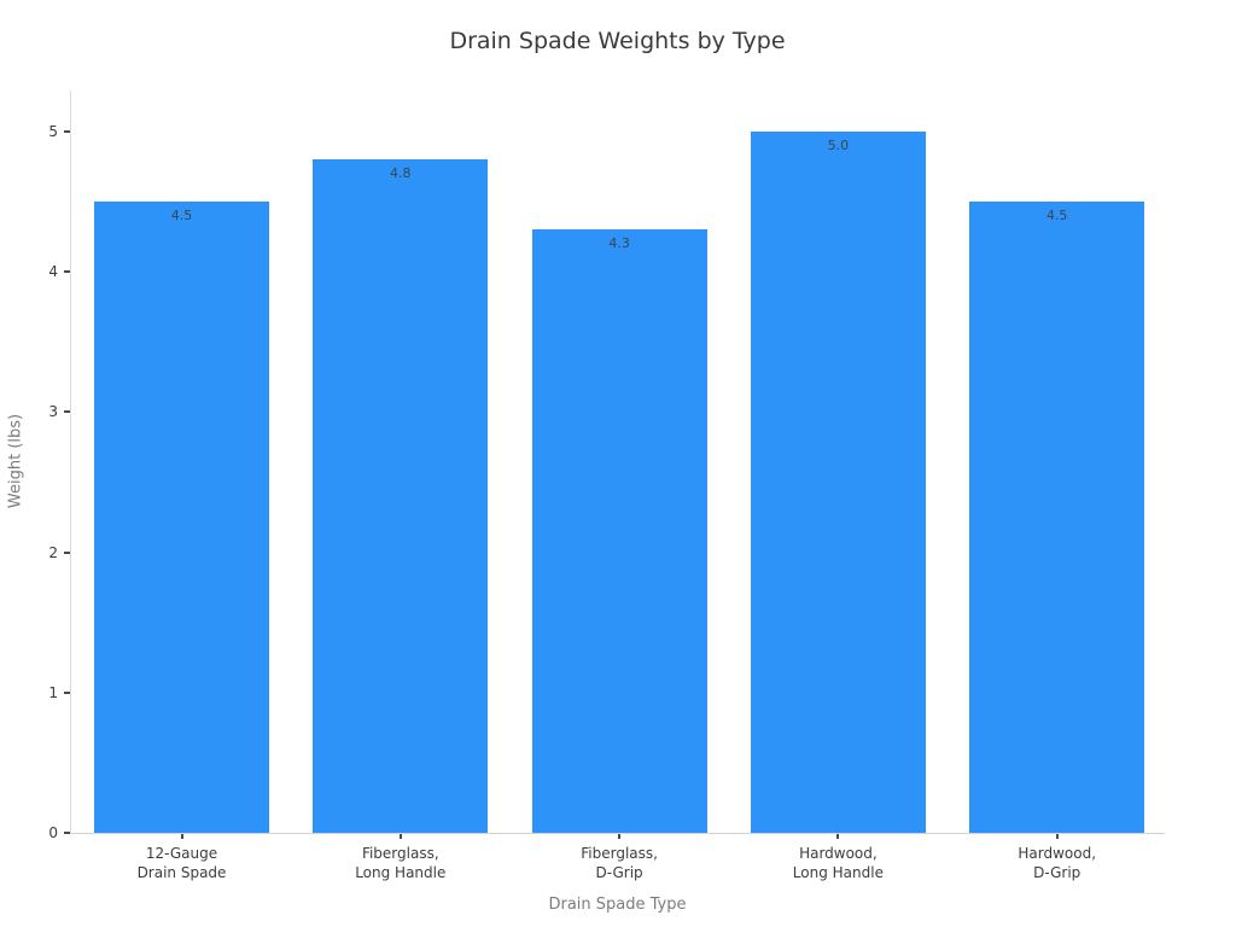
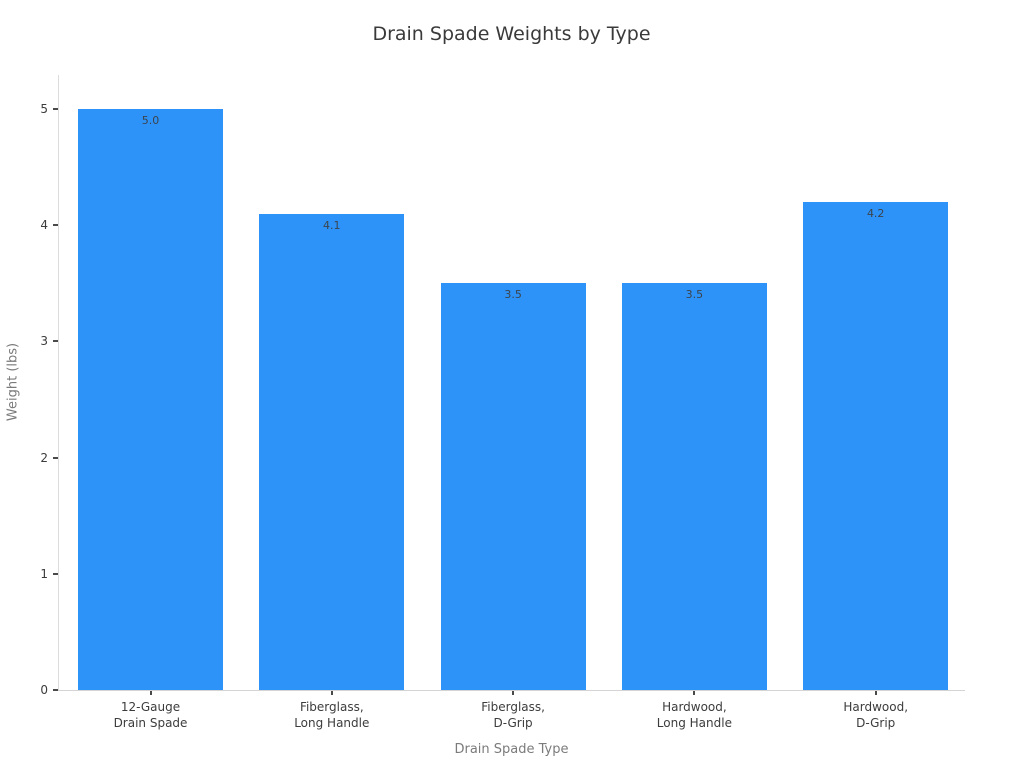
12-Gauge Drain Spade: 4.5 -> 5.0
Fiberglass, Long Handle: 4.8 -> 4.1
Fiberglass, D-Grip: 4.3 -> 3.5
Hardwood, Long Handle: 5.0 -> 3.5
Hardwood, D-Grip: 4.5 -> 4.2
